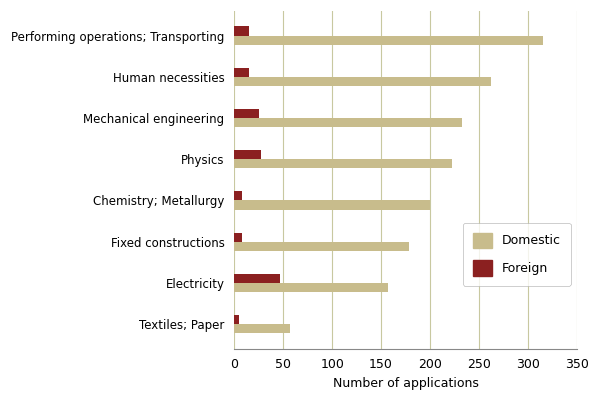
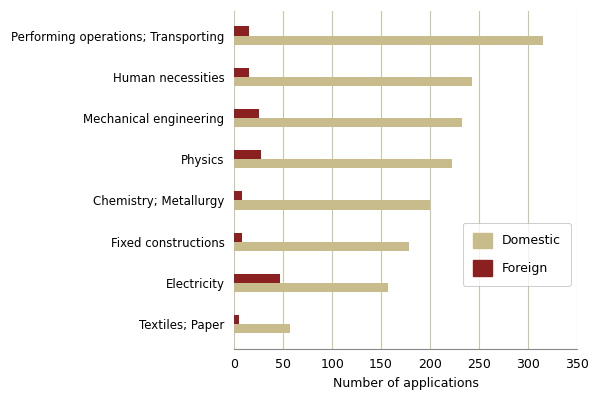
Domestic/Human necessities: 262 -> 243
